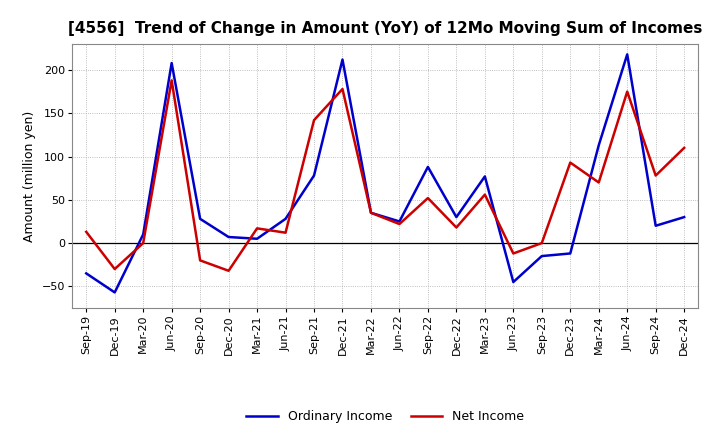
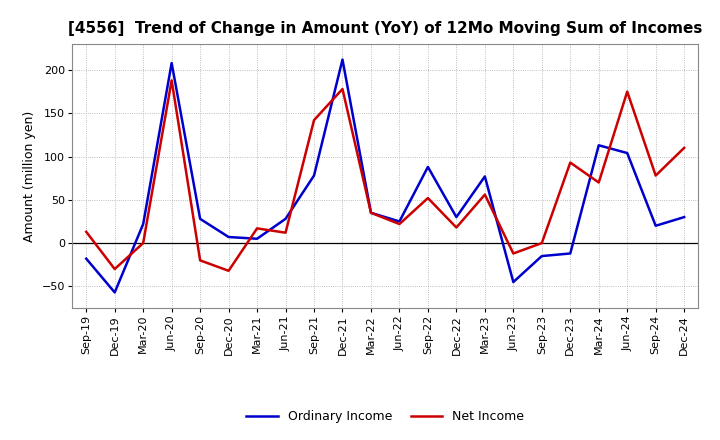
Ordinary Income/Sep-19: -35 -> -18
Ordinary Income/Mar-20: 10 -> 22
Ordinary Income/Jun-24: 218 -> 104
